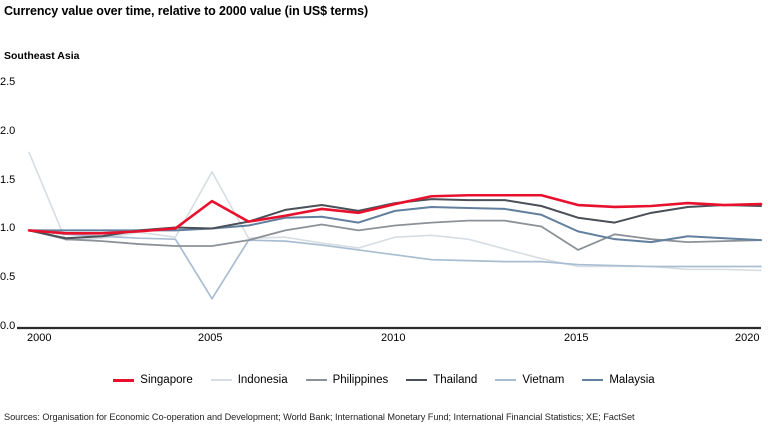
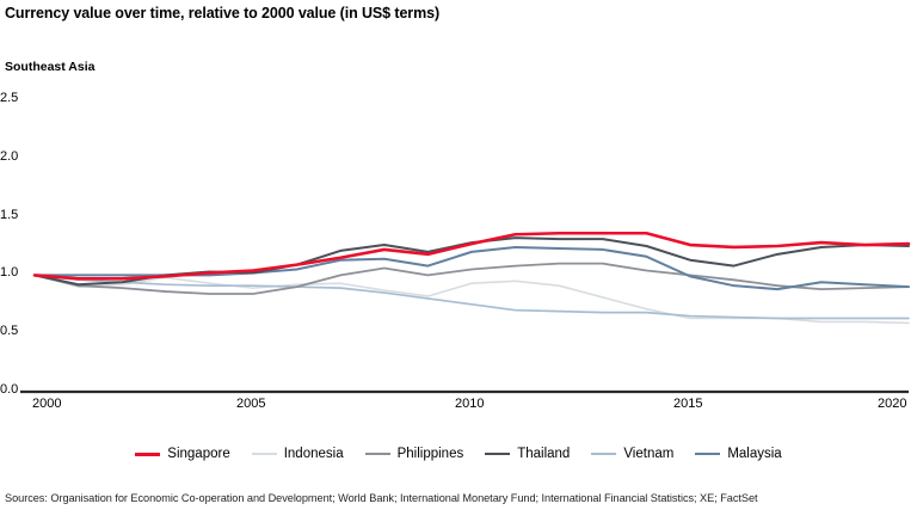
Indonesia/2000: 1.8 -> 1.0
Singapore/2005: 1.3 -> 1.0
Indonesia/2005: 1.6 -> 0.9
Vietnam/2005: 0.3 -> 0.9
Philippines/2015: 0.8 -> 1.0
